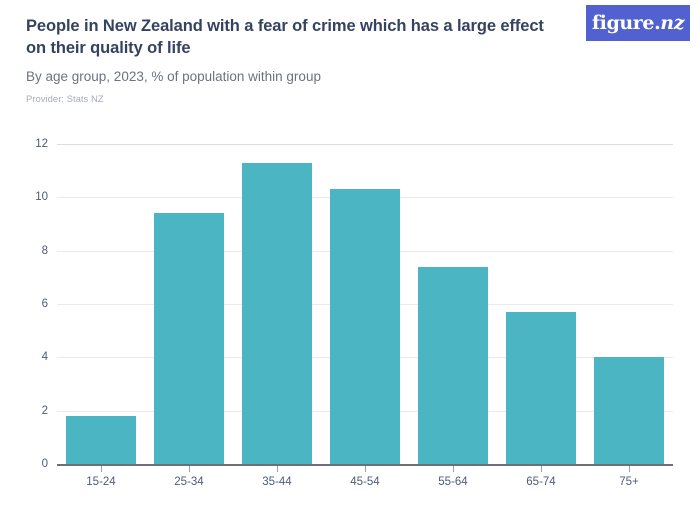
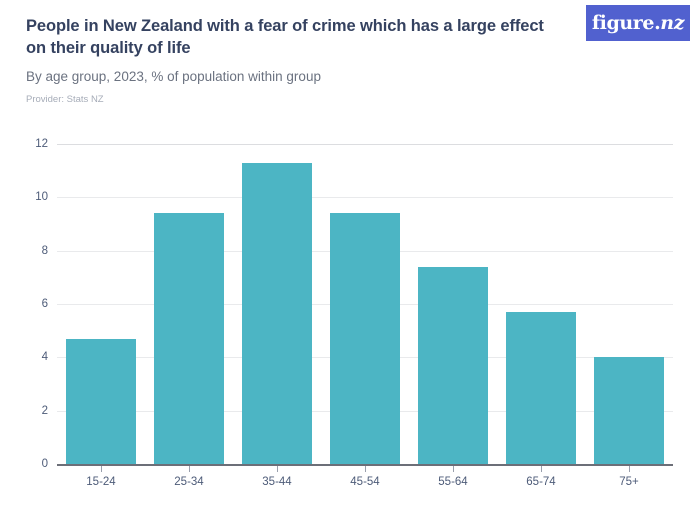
15-24: 1.8 -> 4.7
45-54: 10.3 -> 9.4
